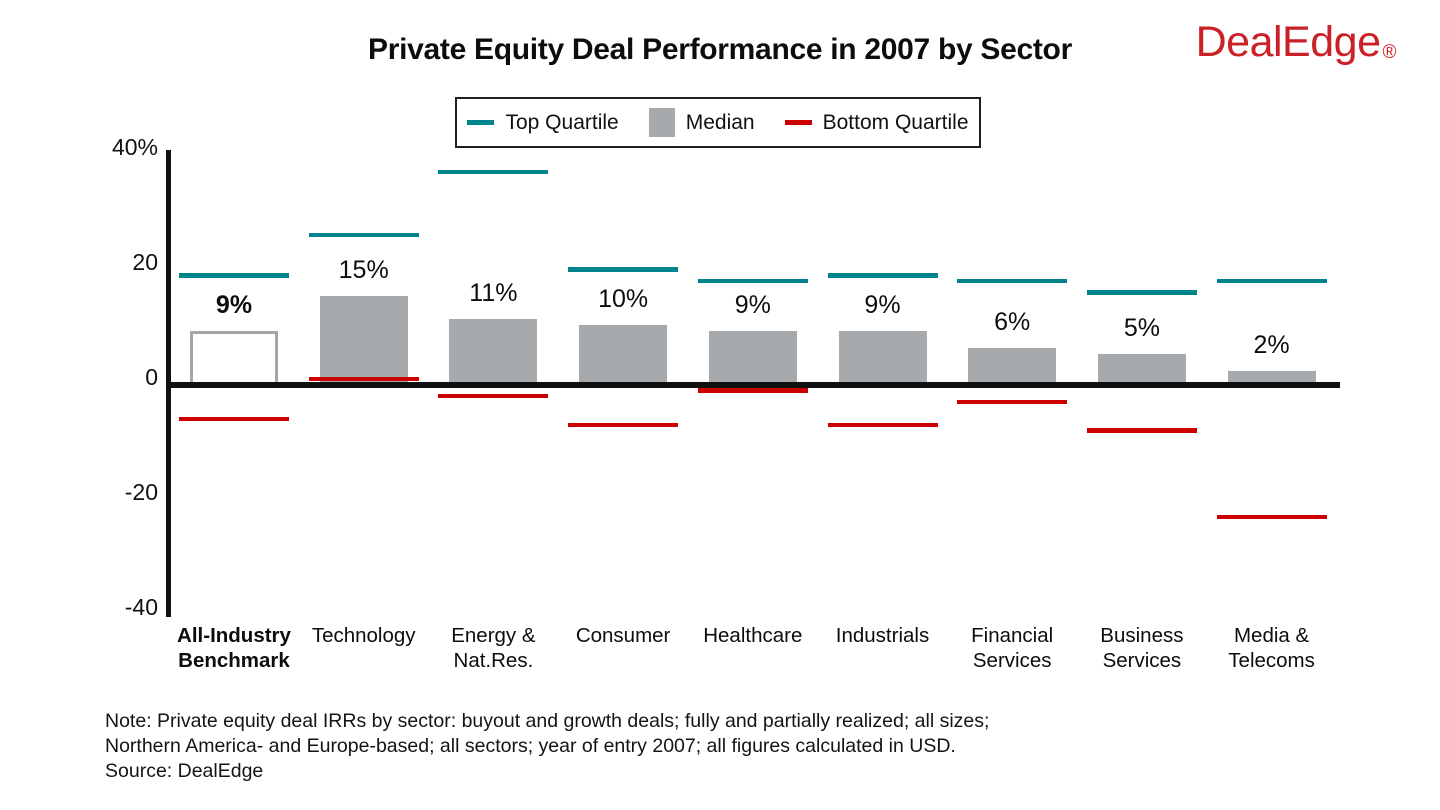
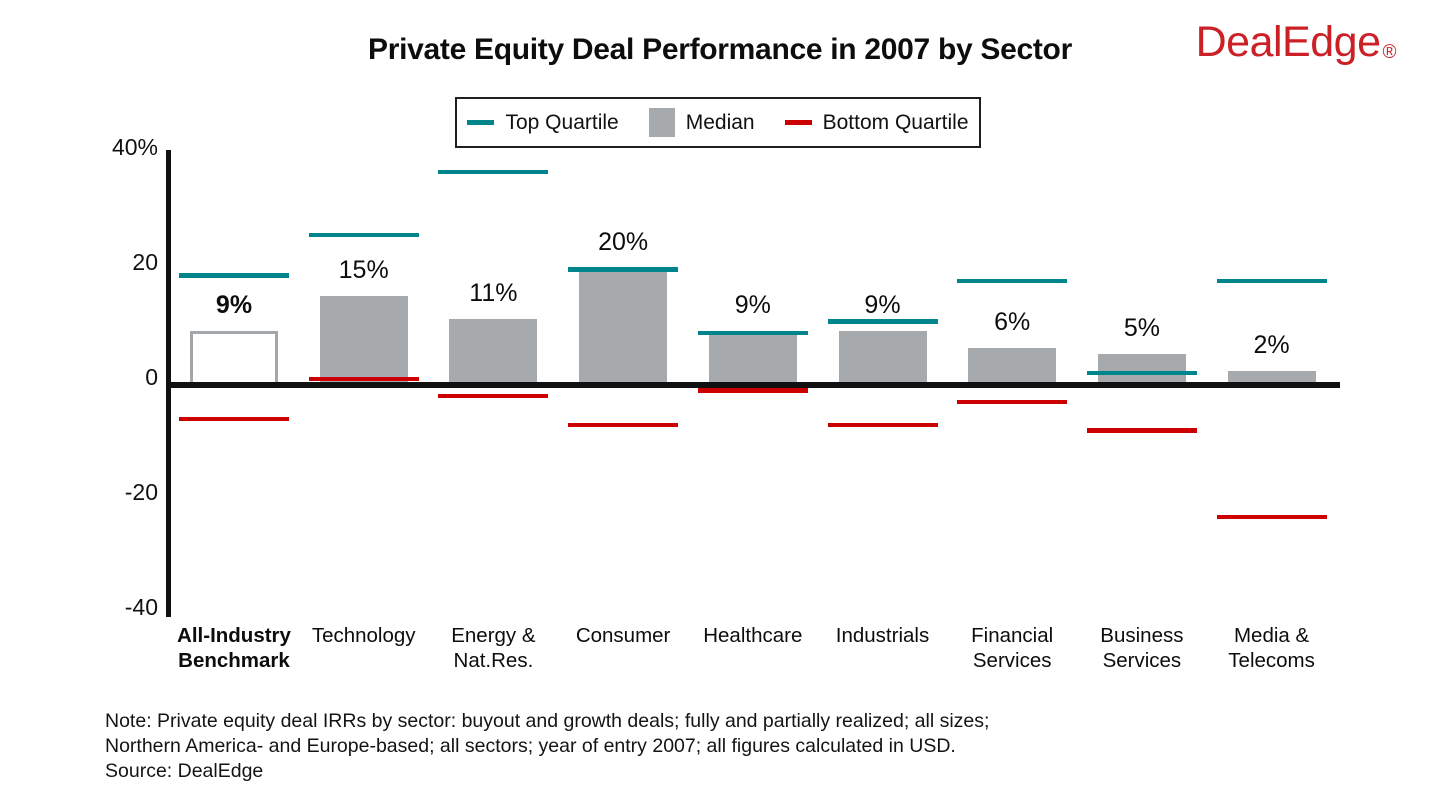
Median/Consumer: 10% -> 20%
Top Quartile/Healthcare: 18% -> 9%
Top Quartile/Industrials: 19% -> 11%
Top Quartile/Business Services: 16% -> 2%
